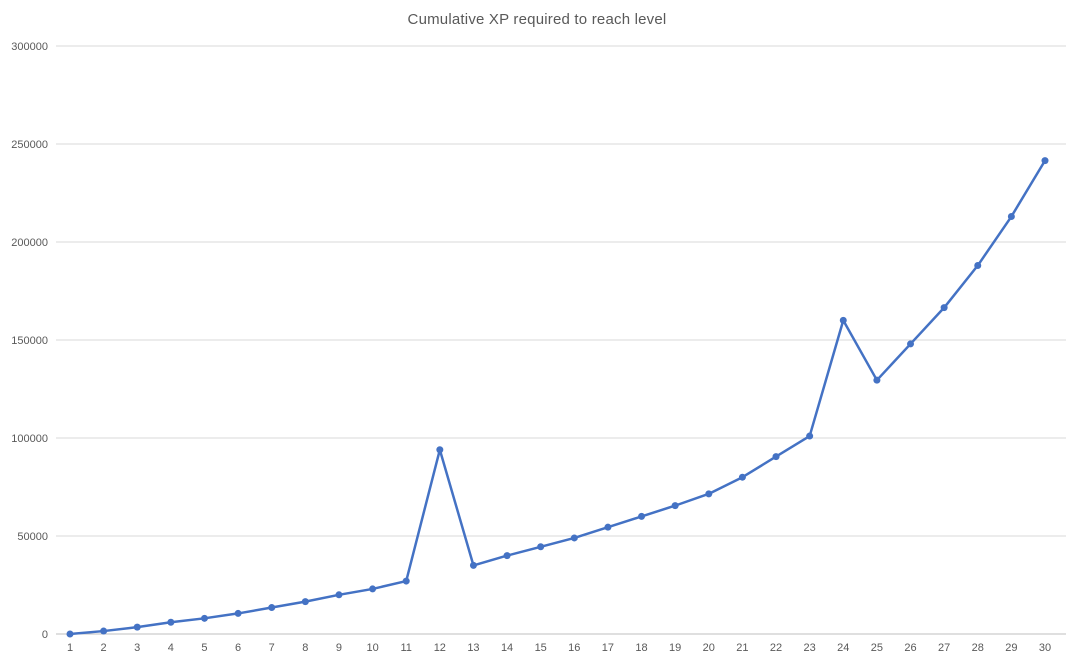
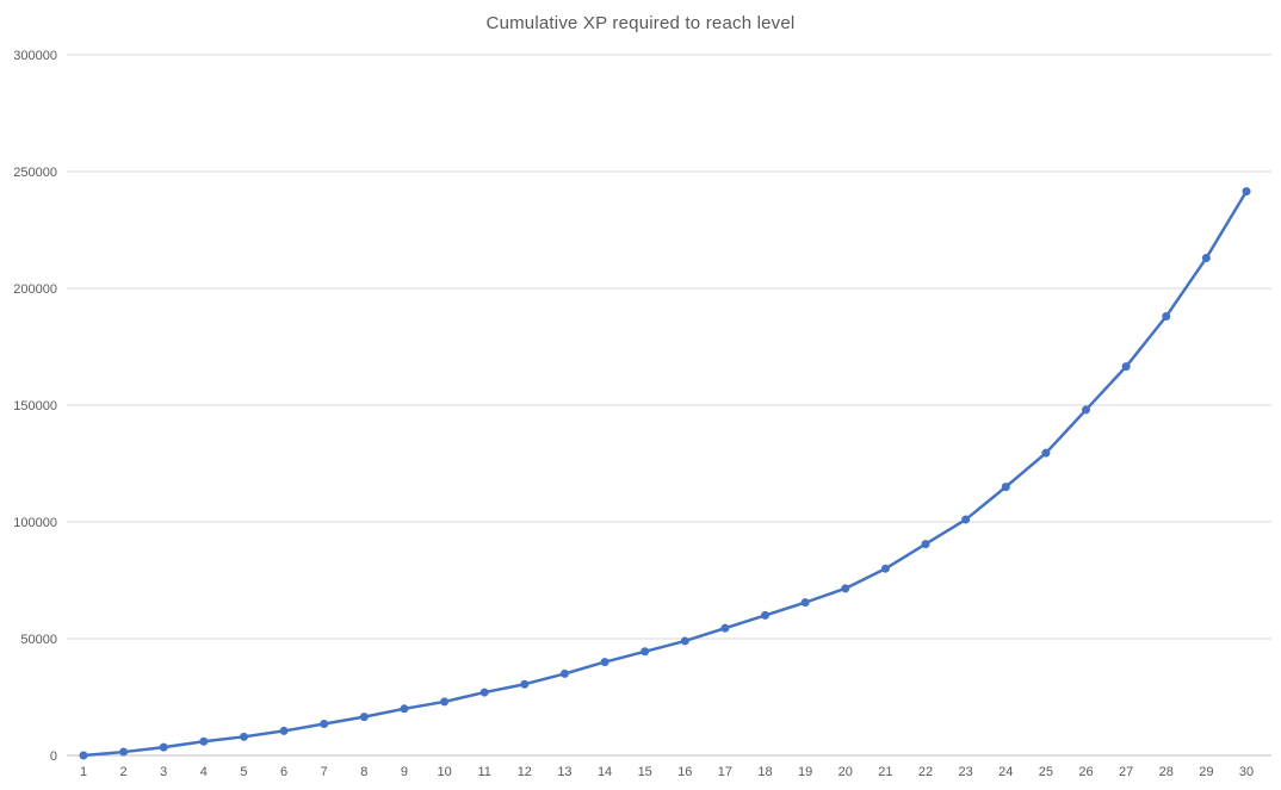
12: 94000 -> 30000
24: 160000 -> 115000
